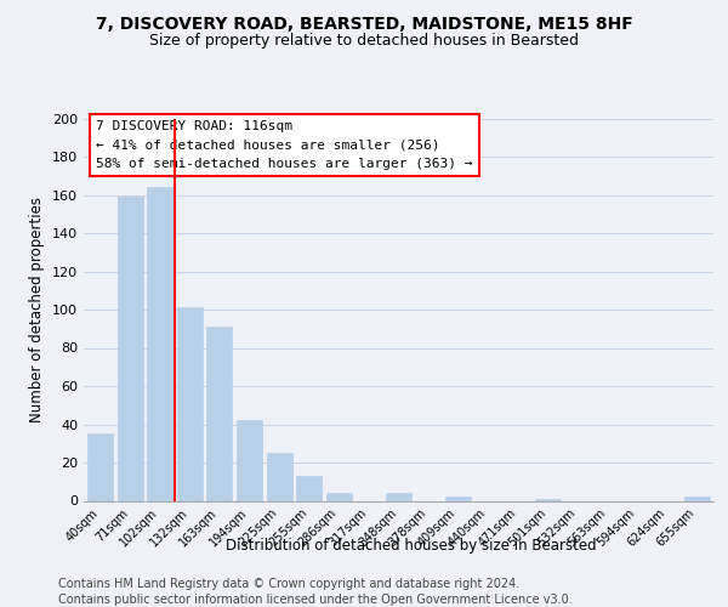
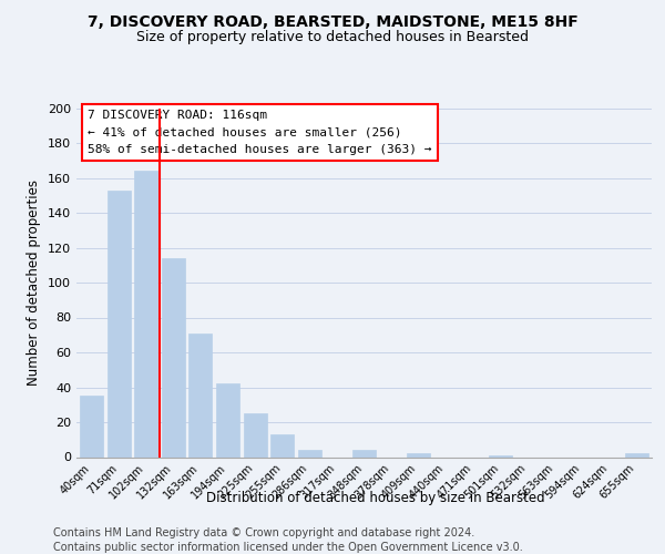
71sqm: 159 -> 153
132sqm: 101 -> 114
163sqm: 91 -> 71
